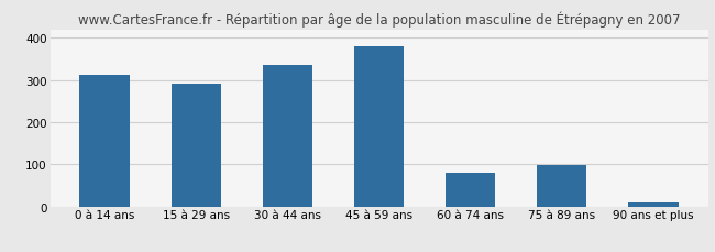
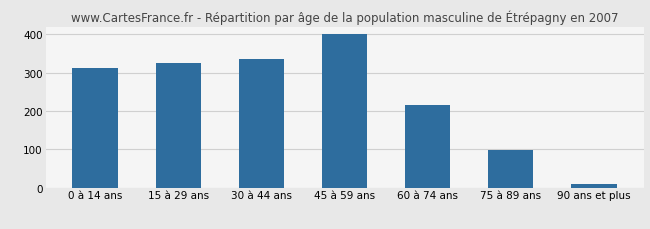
15 à 29 ans: 290 -> 325
45 à 59 ans: 380 -> 400
60 à 74 ans: 80 -> 216
